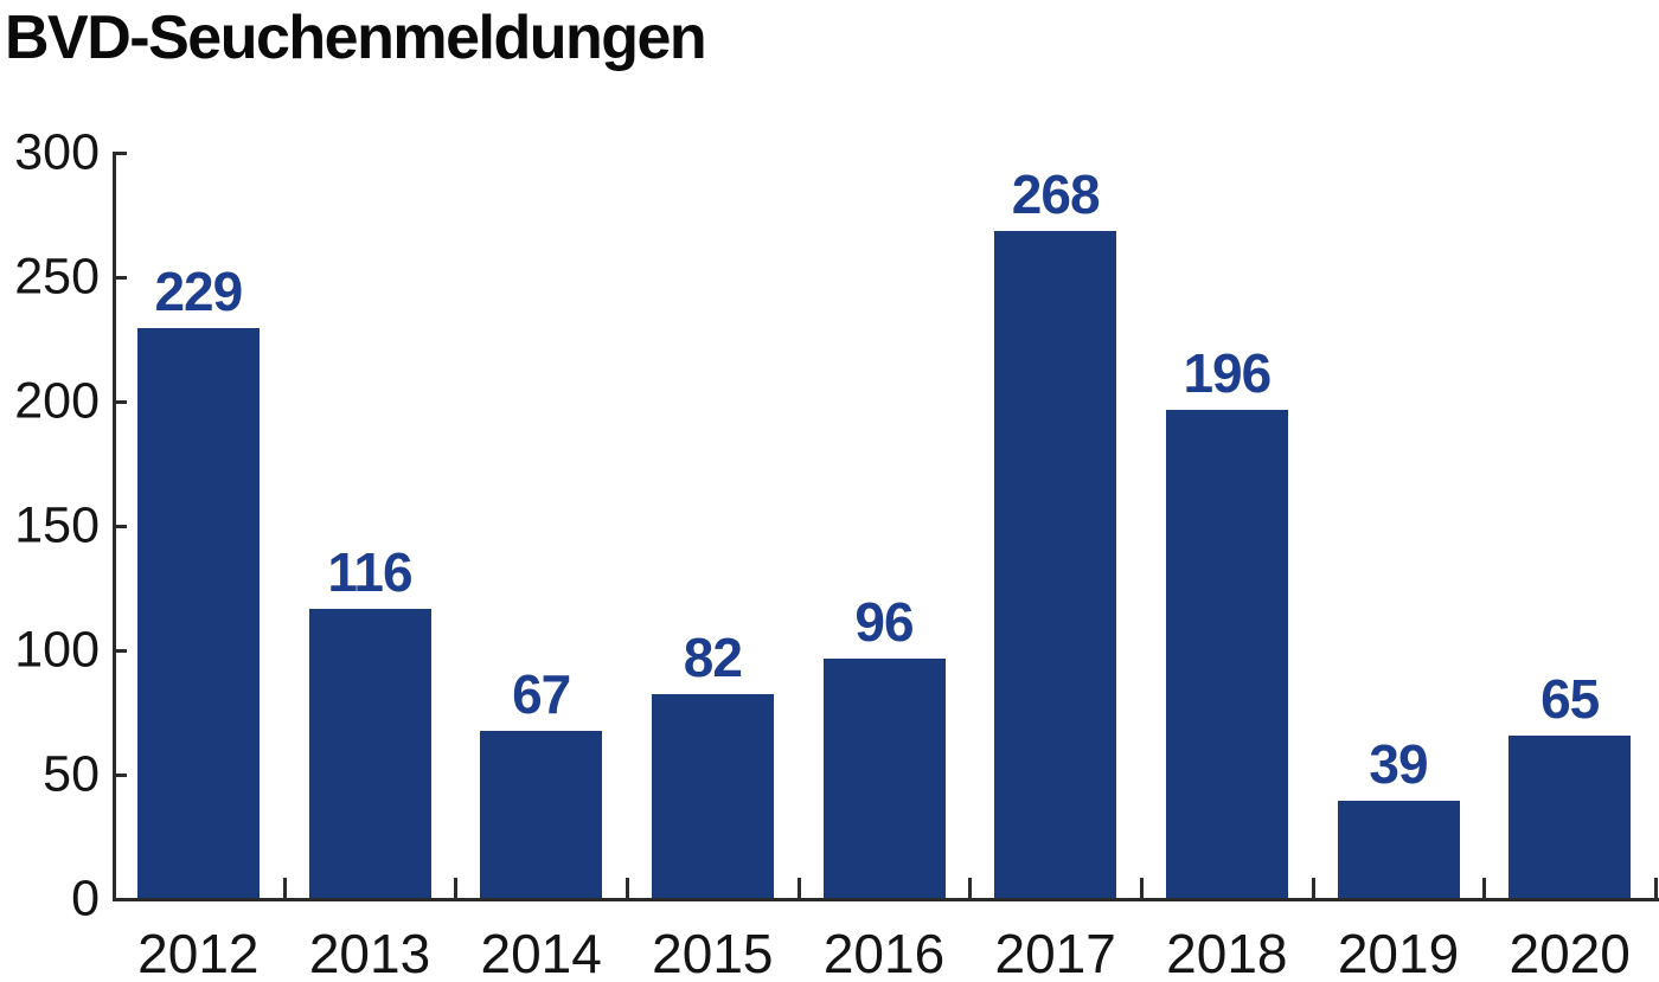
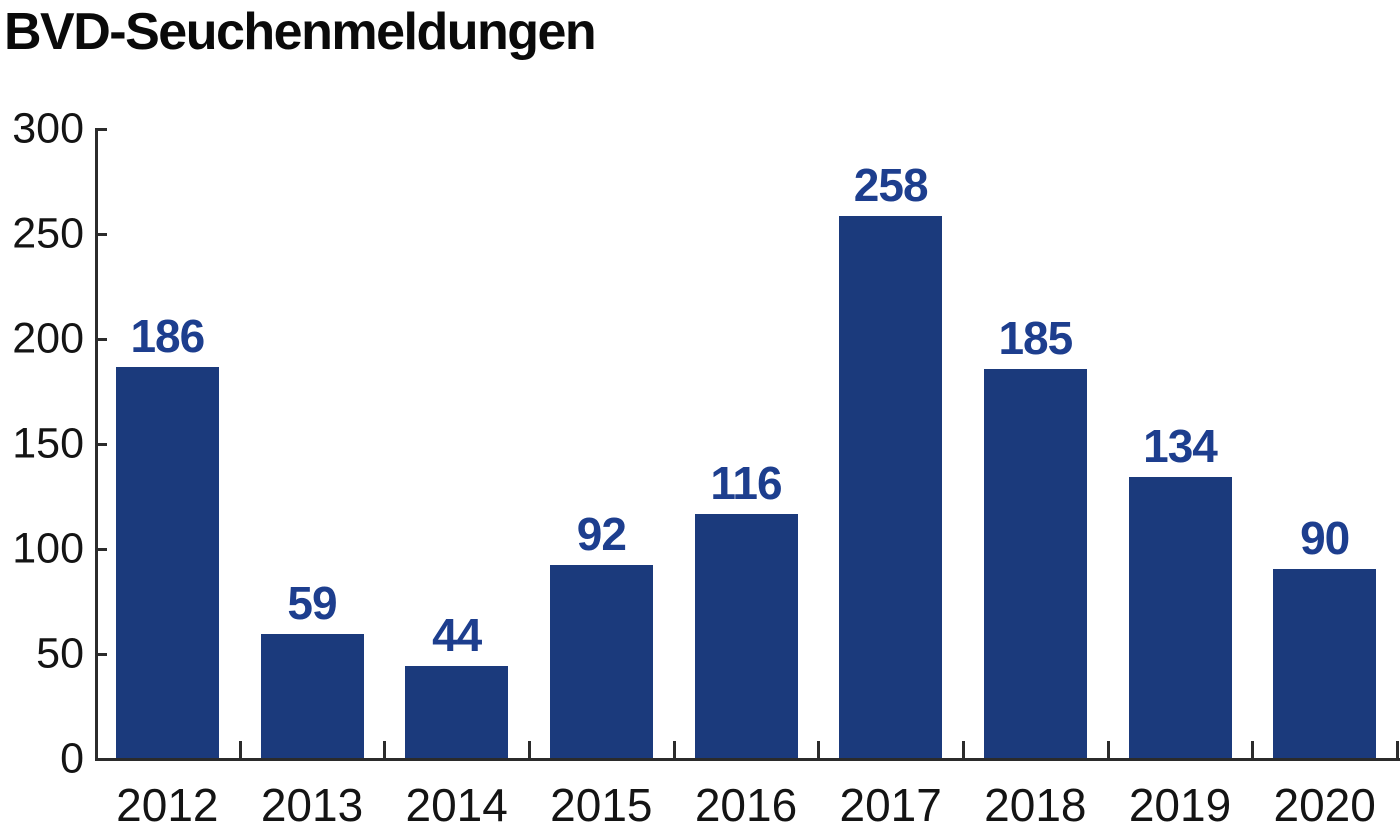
2012: 229 -> 186
2013: 116 -> 59
2014: 67 -> 44
2015: 82 -> 92
2016: 96 -> 116
2017: 268 -> 258
2018: 196 -> 185
2019: 39 -> 134
2020: 65 -> 90
